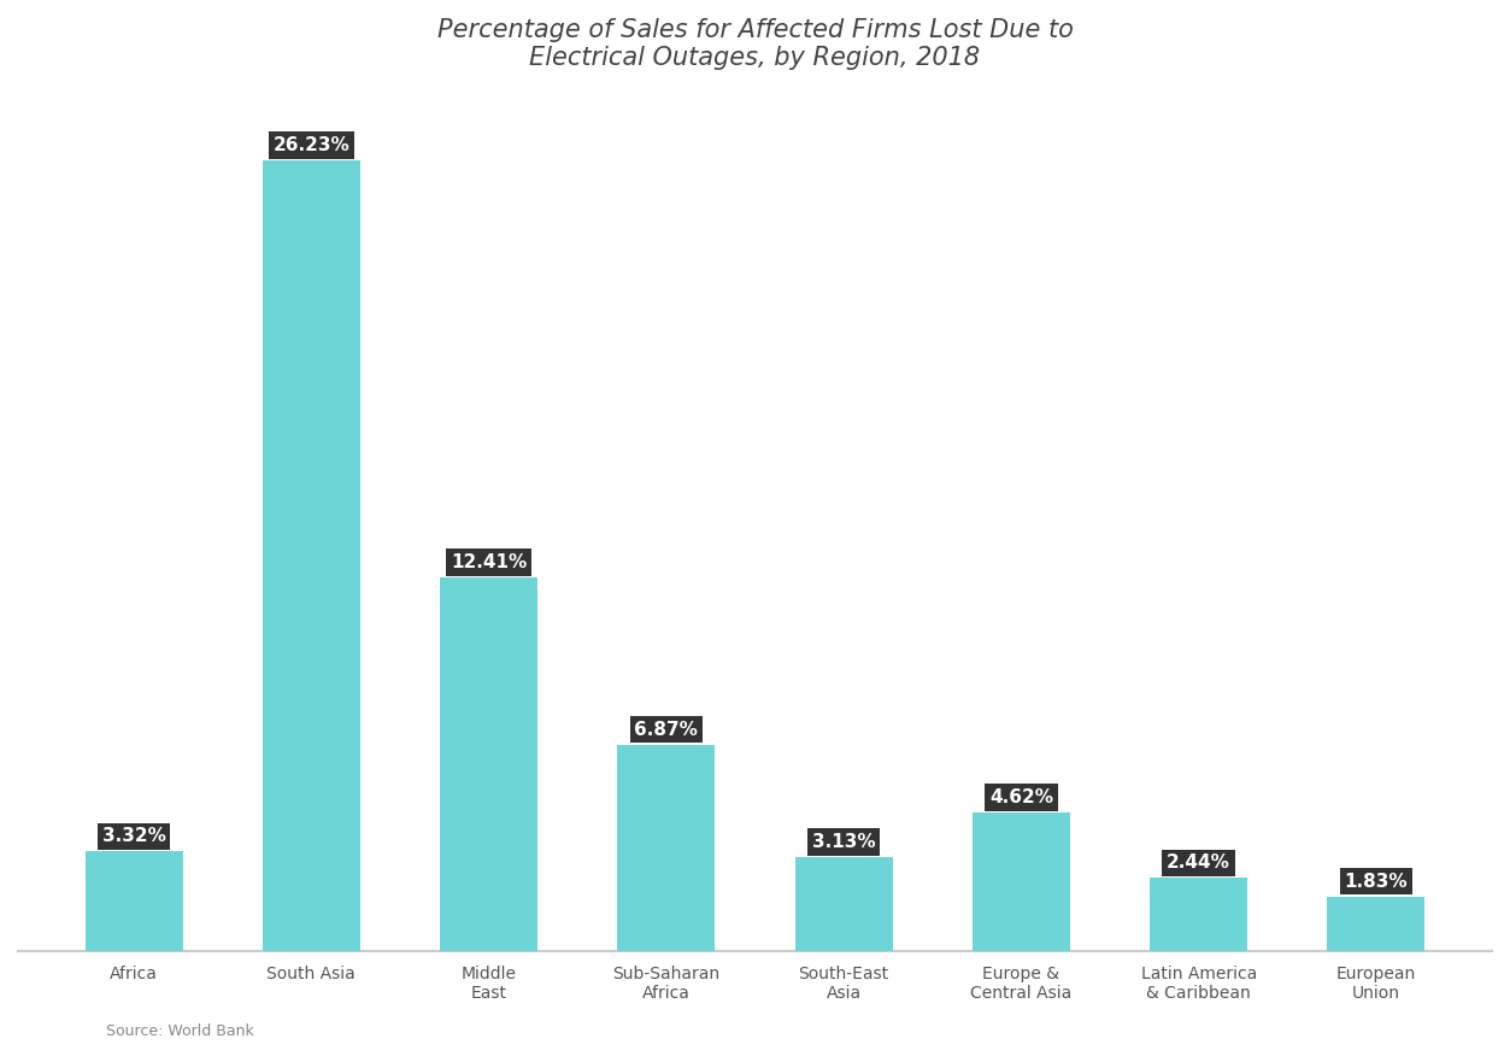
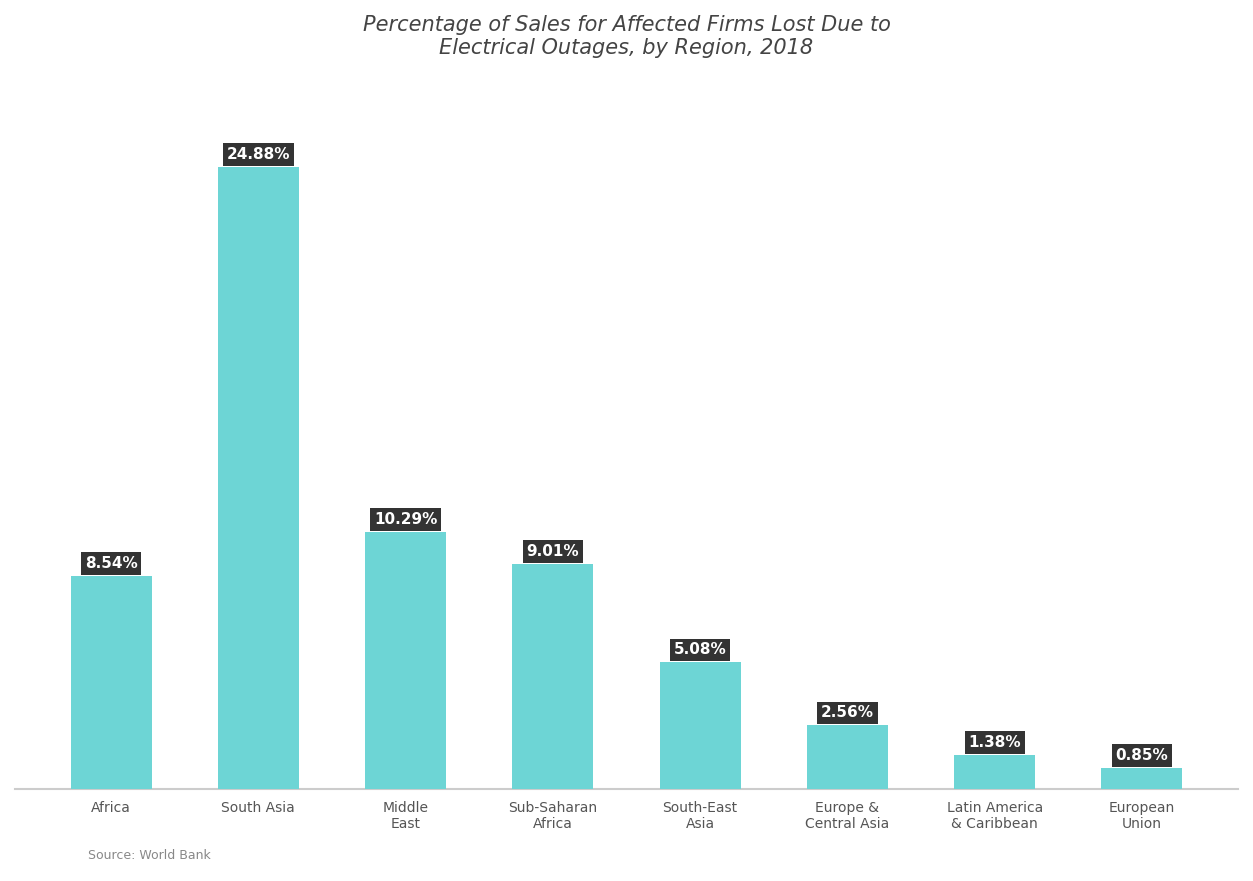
Africa: 3.32% -> 8.54%
South Asia: 26.23% -> 24.88%
Middle East: 12.41% -> 10.29%
Sub-Saharan Africa: 6.87% -> 9.01%
South-East Asia: 3.13% -> 5.08%
Europe & Central Asia: 4.62% -> 2.56%
Latin America & Caribbean: 2.44% -> 1.38%
European Union: 1.83% -> 0.85%
